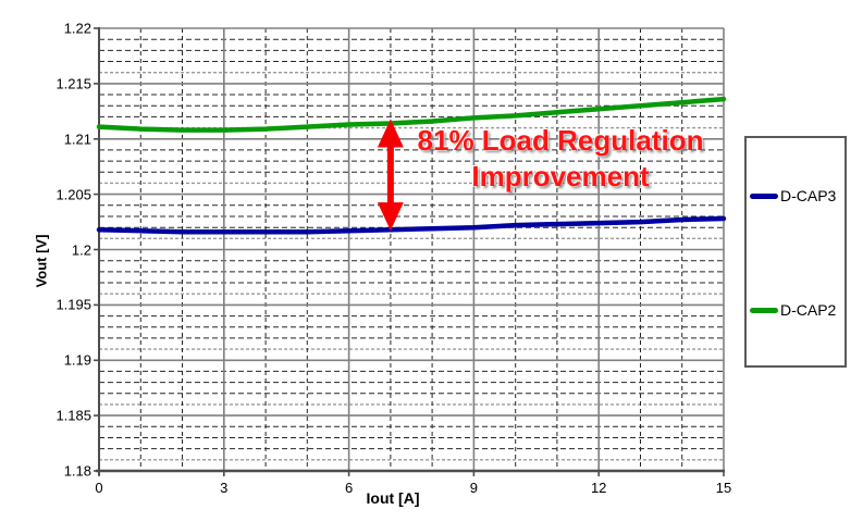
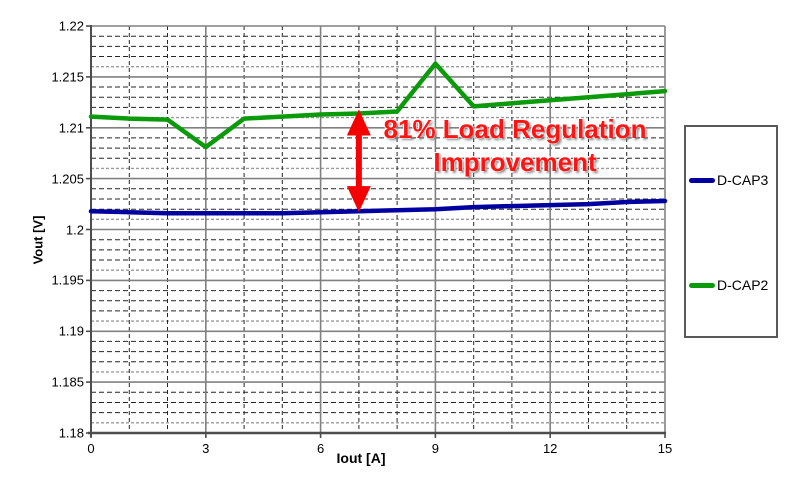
D-CAP2/3: 1.2108 -> 1.2081
D-CAP2/9: 1.2119 -> 1.2163
